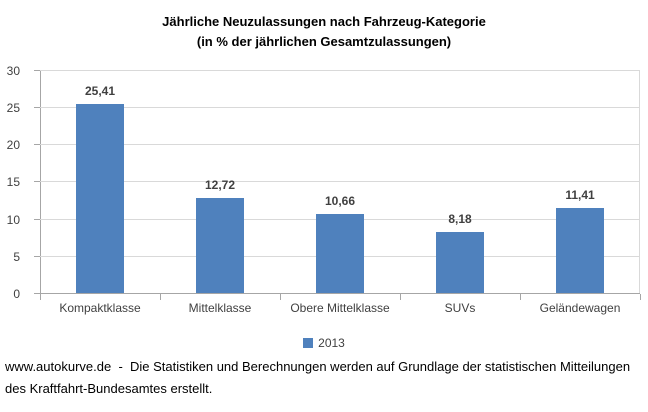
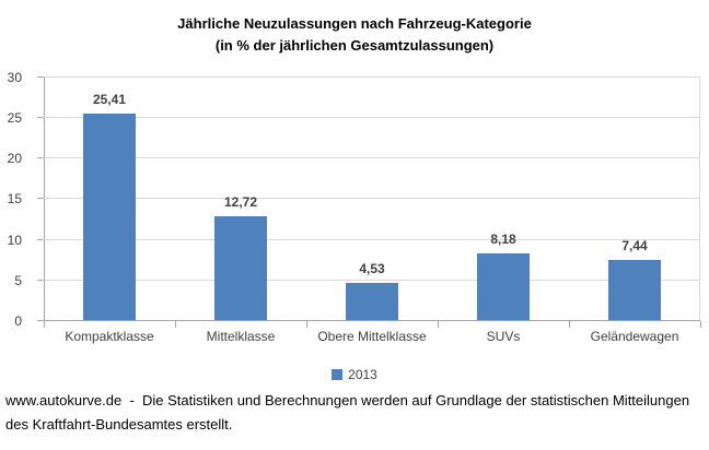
Obere Mittelklasse: 10,66 -> 4,53
Geländewagen: 11,41 -> 7,44
